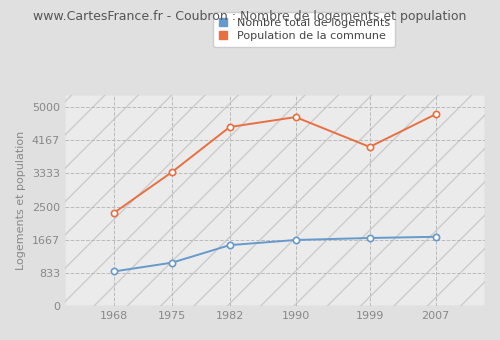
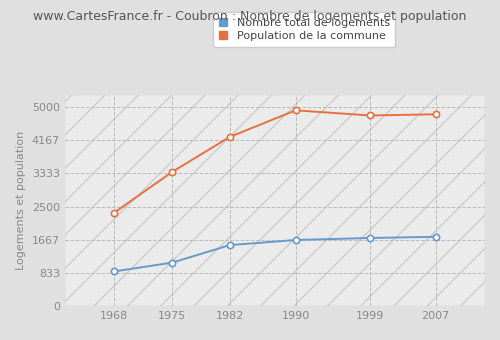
Population de la commune/1982: 4500 -> 4250
Population de la commune/1990: 4750 -> 4920
Population de la commune/1999: 4000 -> 4790
